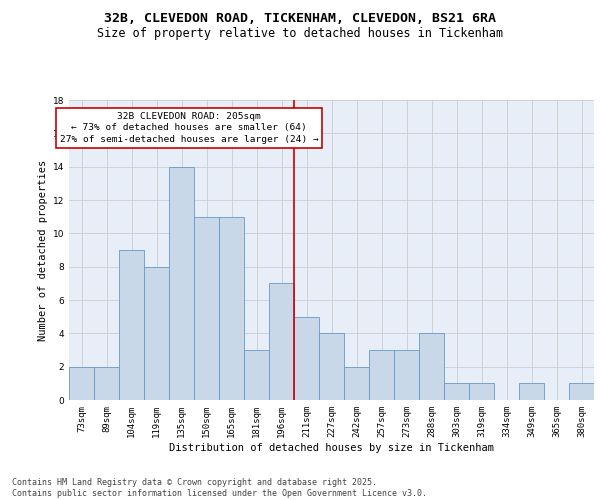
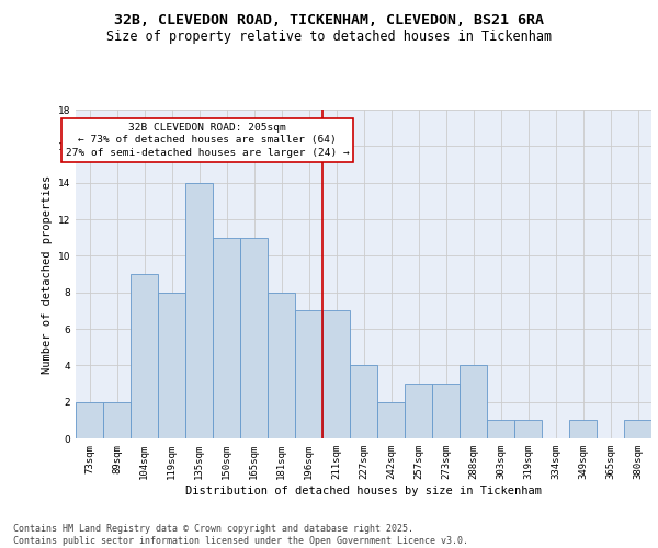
181sqm: 3 -> 8
211sqm: 5 -> 7
